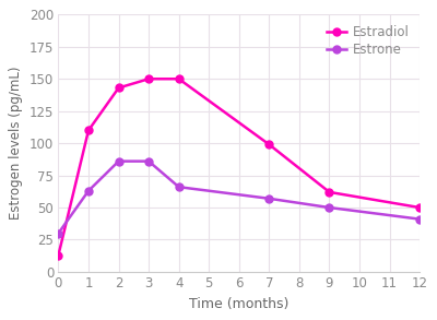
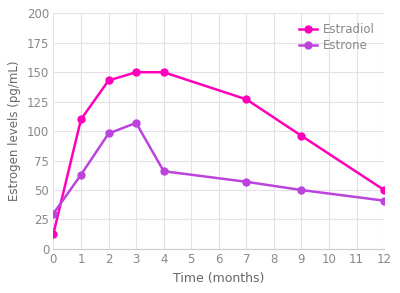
Estrone/2: 86 -> 98
Estrone/3: 86 -> 107
Estradiol/7: 99 -> 127
Estradiol/9: 62 -> 96
